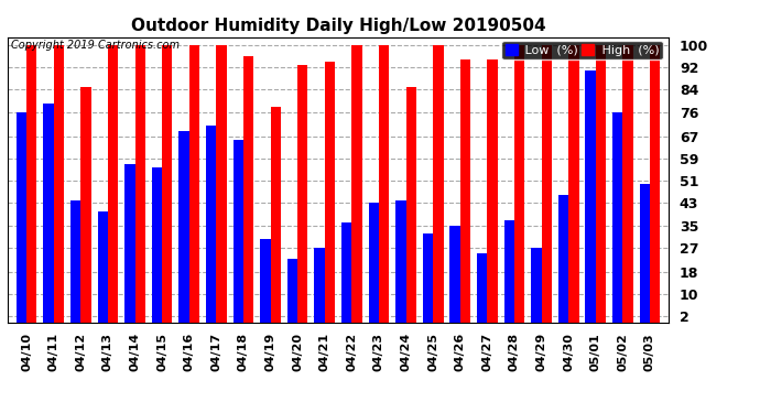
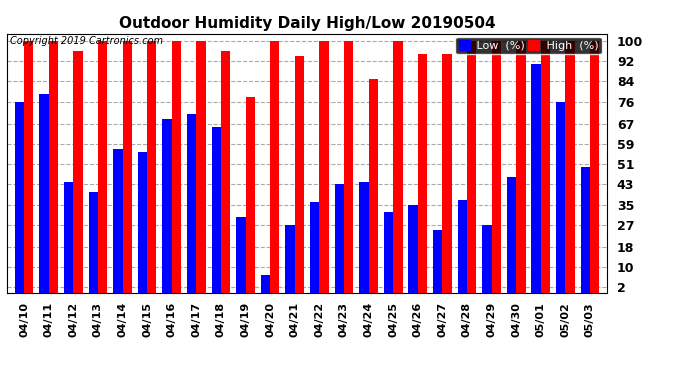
High (%)/04/12: 85 -> 96
Low (%)/04/20: 23 -> 7
High (%)/04/20: 93 -> 100
